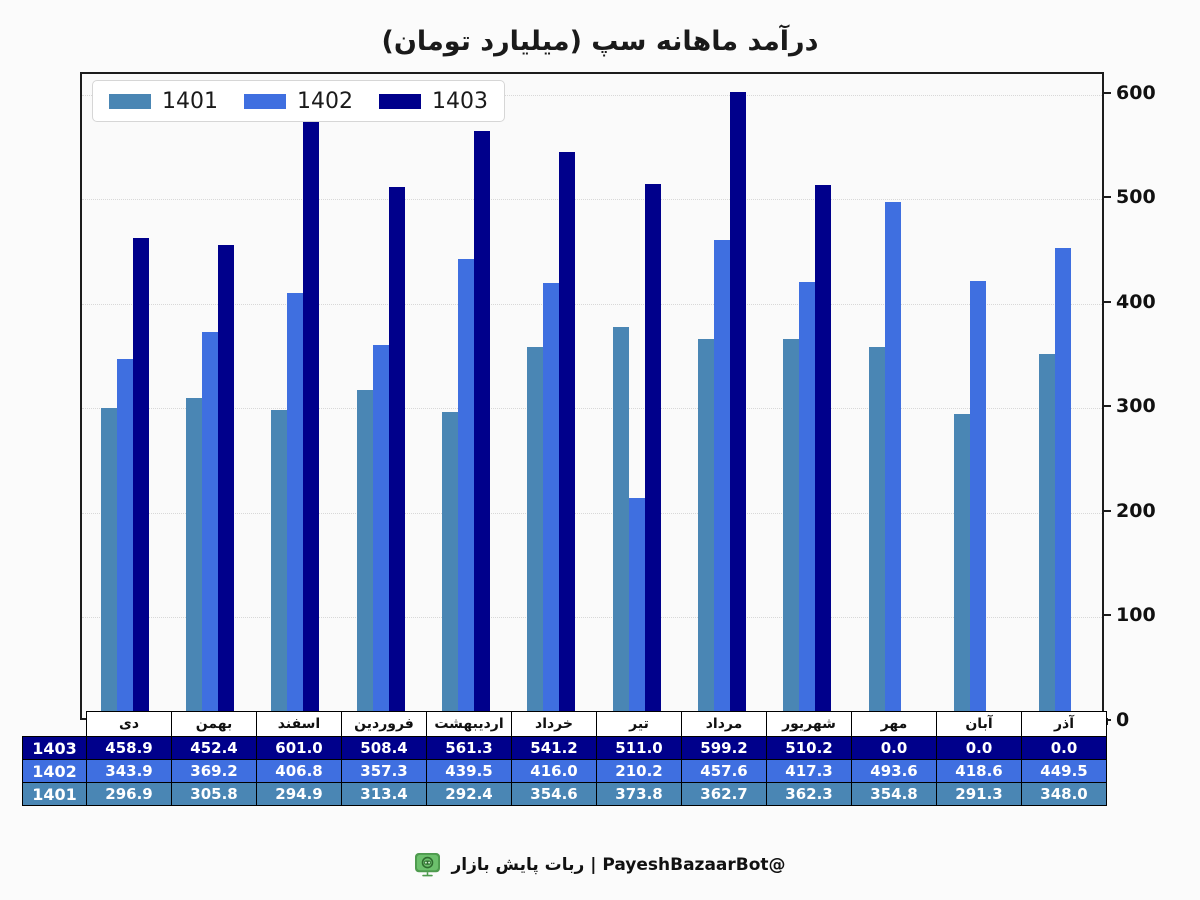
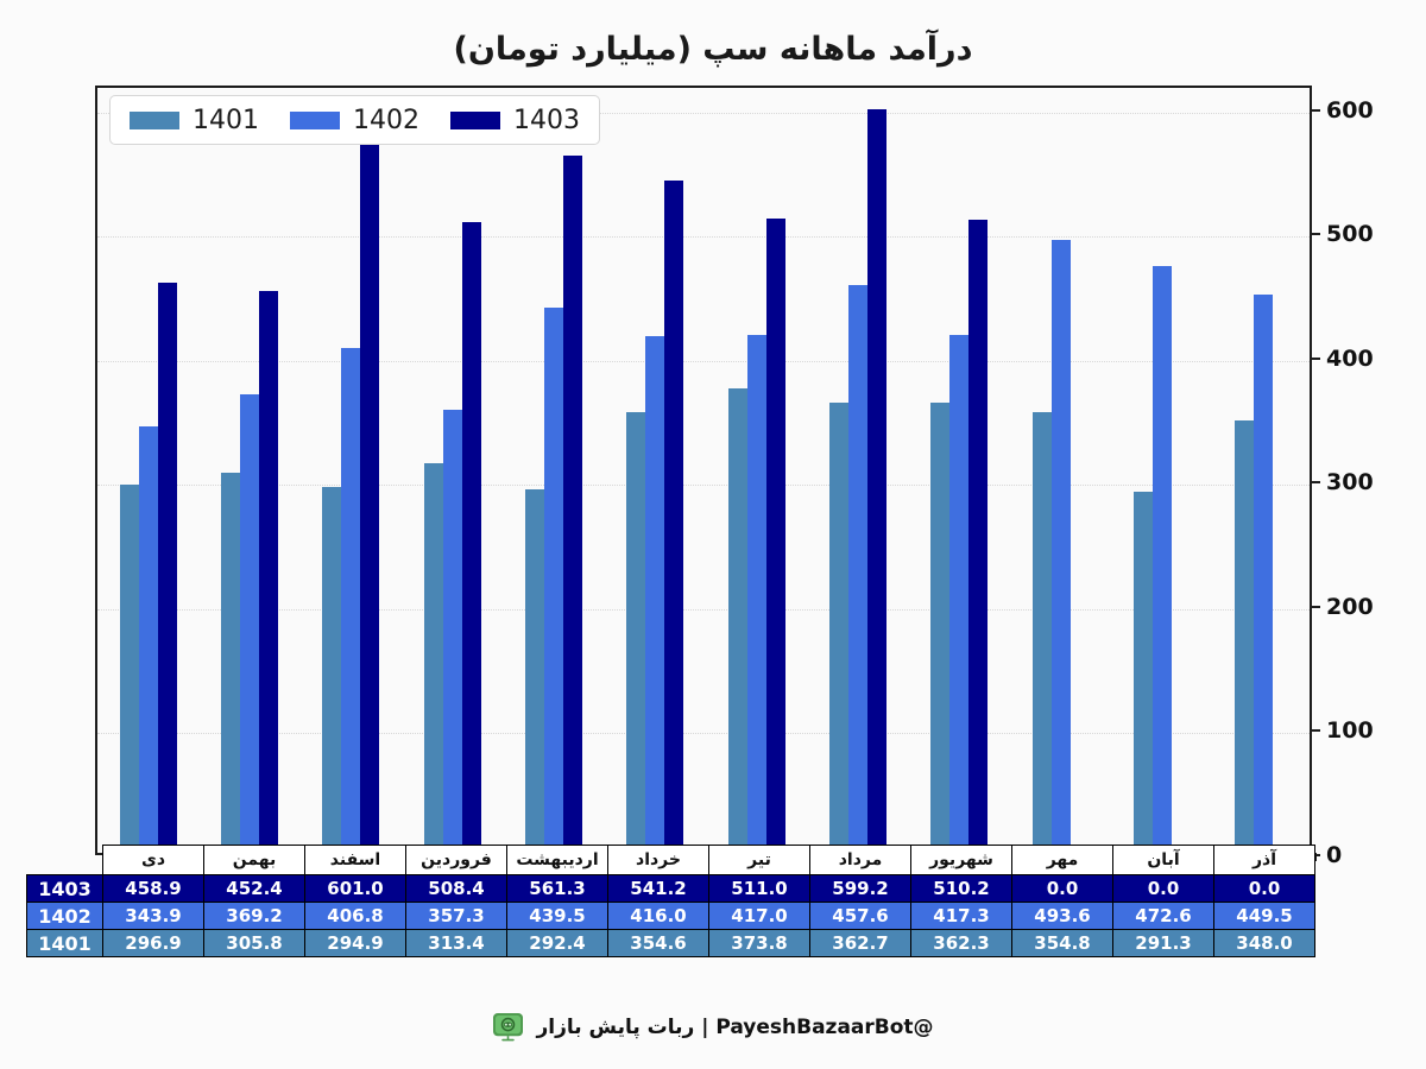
1402/تیر: 210.2 -> 417.0
1402/آبان: 418.6 -> 472.6
